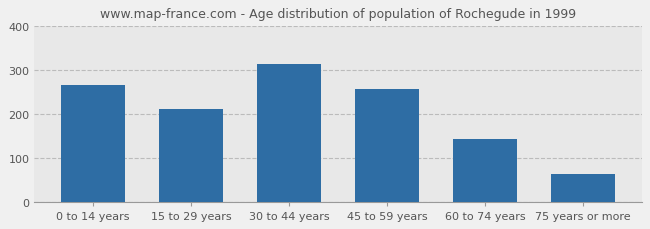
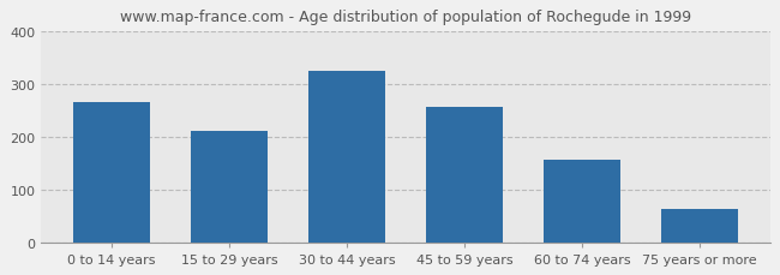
30 to 44 years: 313 -> 325
60 to 74 years: 143 -> 155
